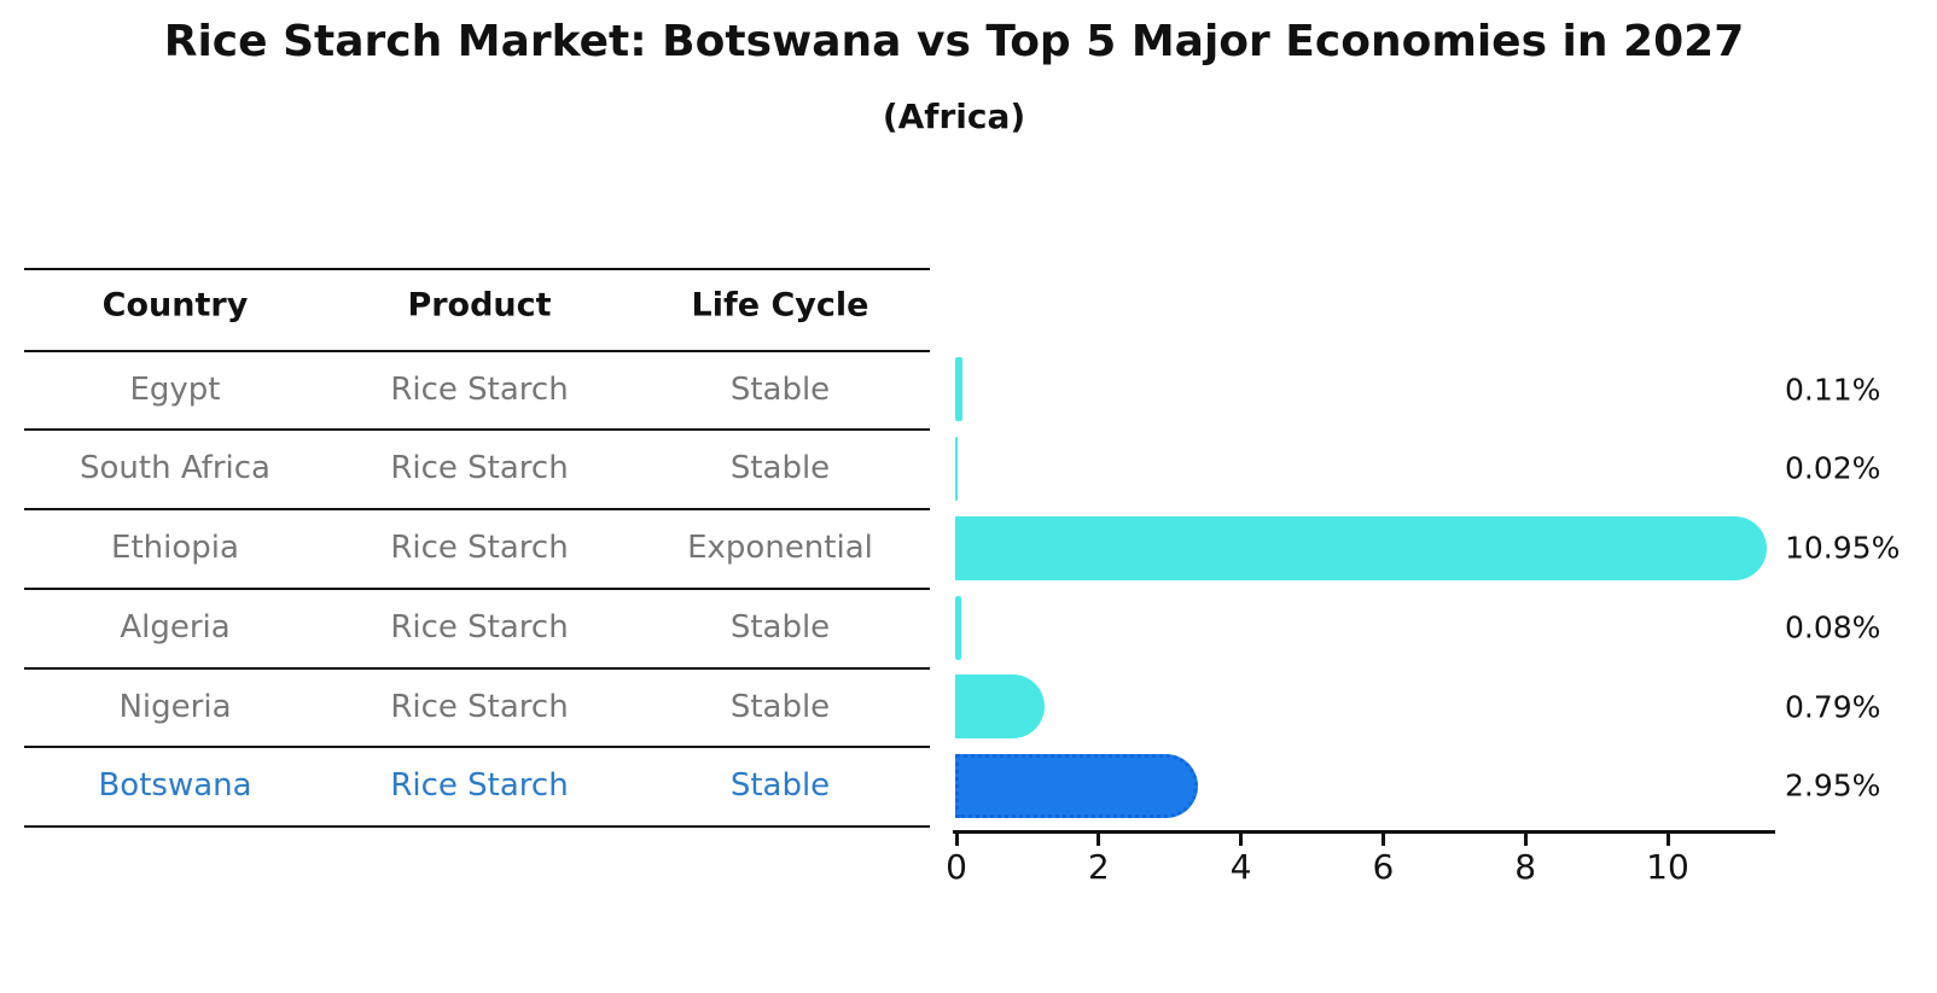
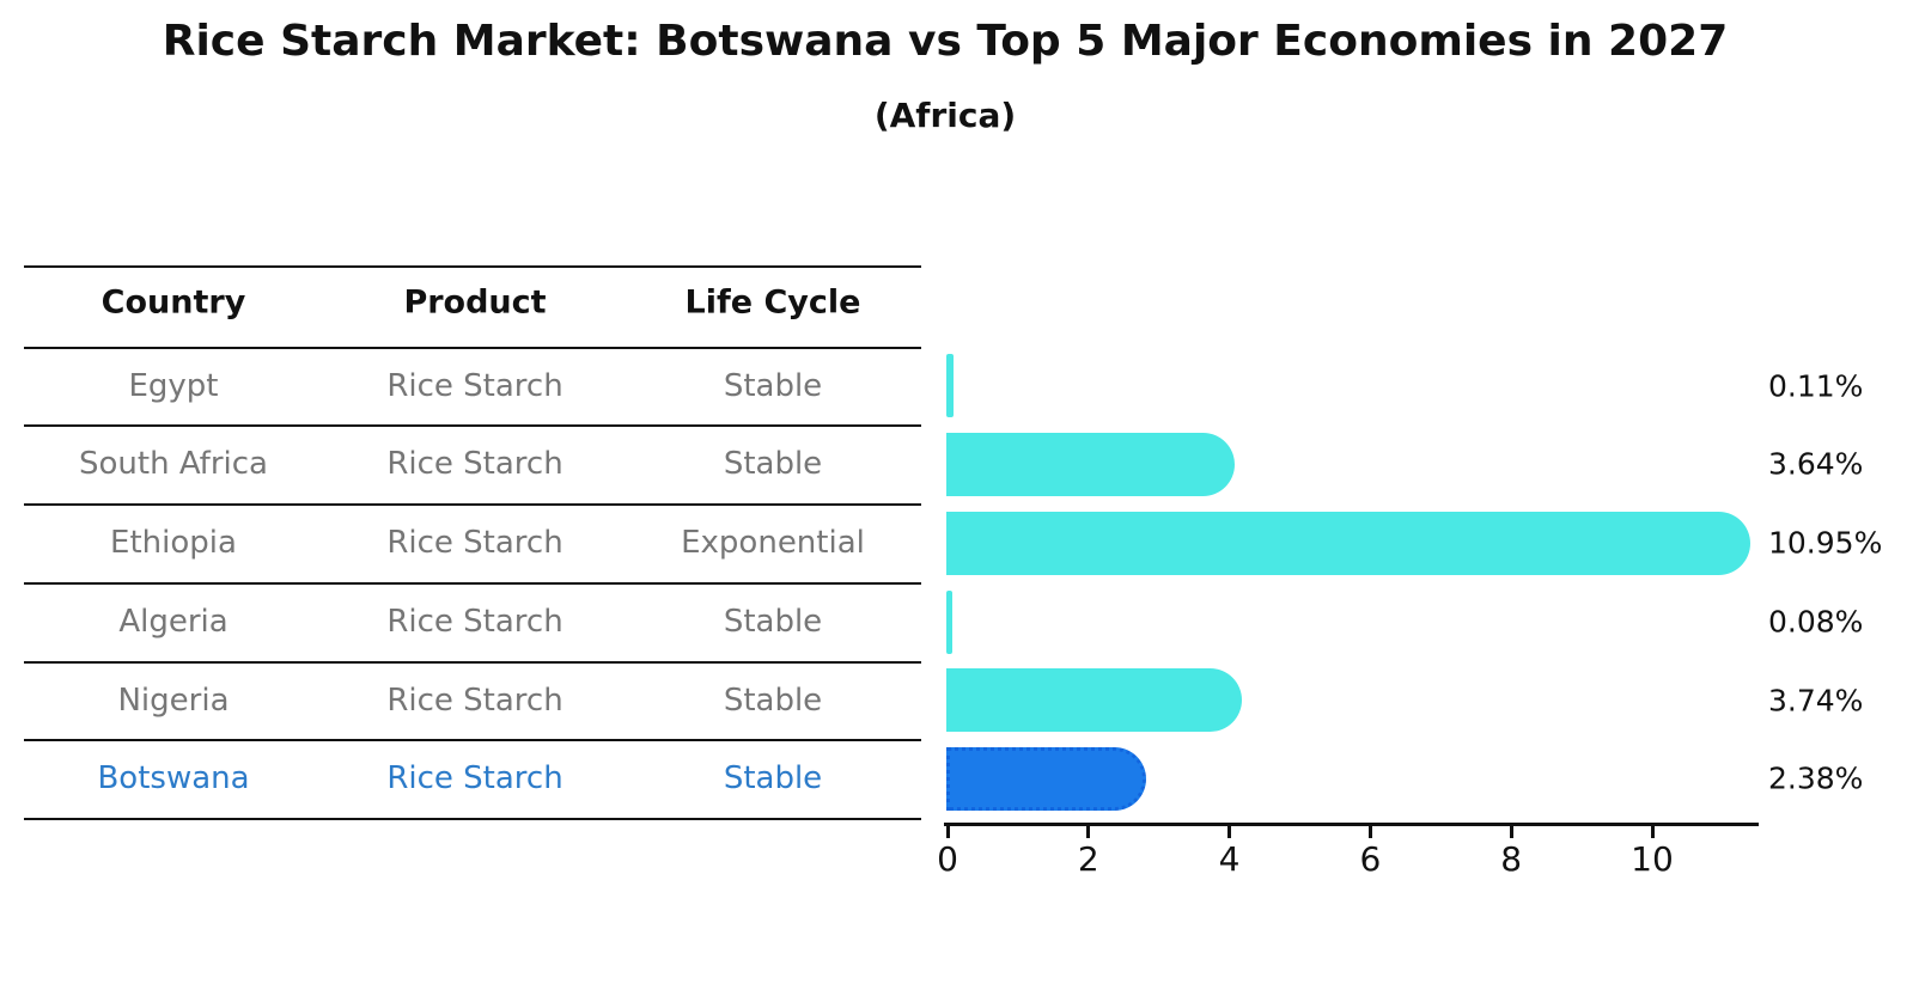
South Africa: 0.02% -> 3.64%
Nigeria: 0.79% -> 3.74%
Botswana: 2.95% -> 2.38%
